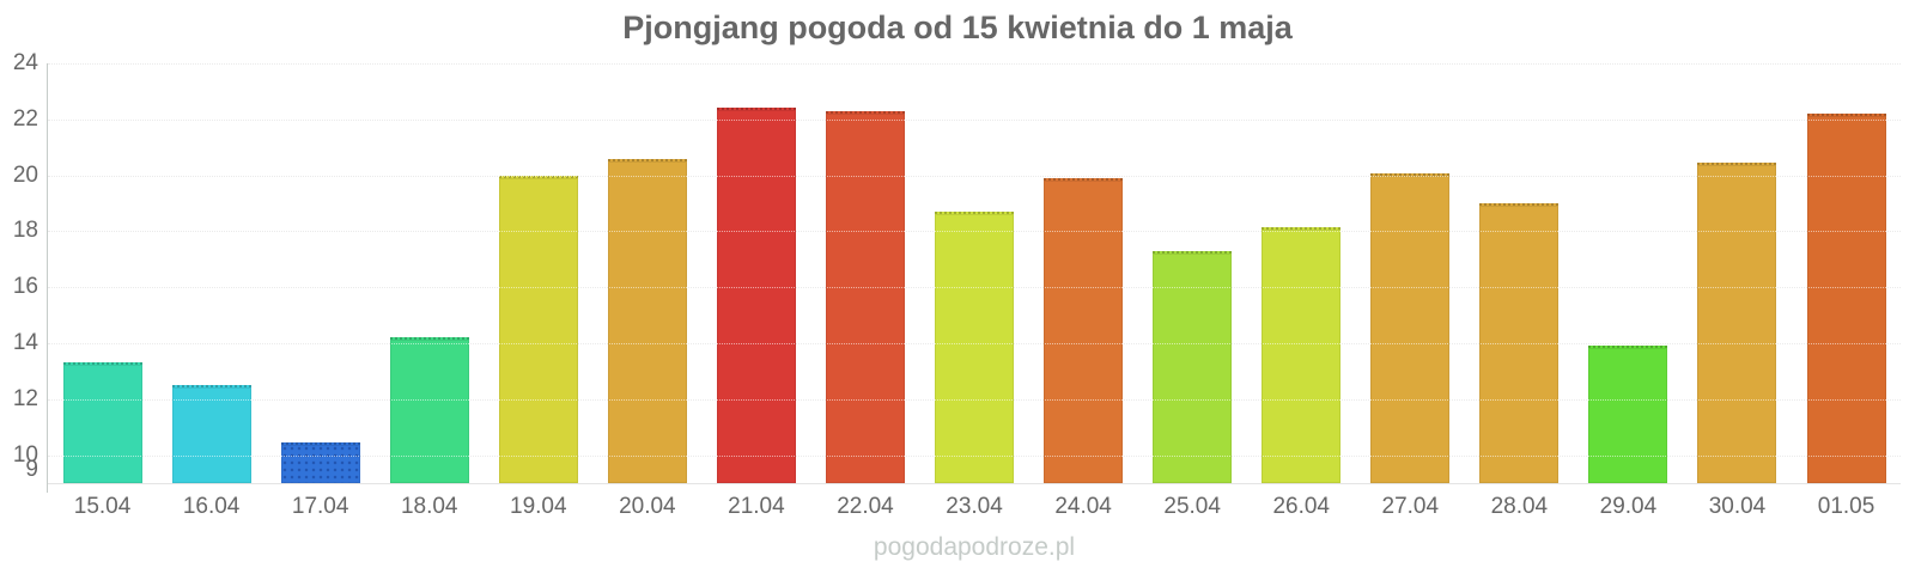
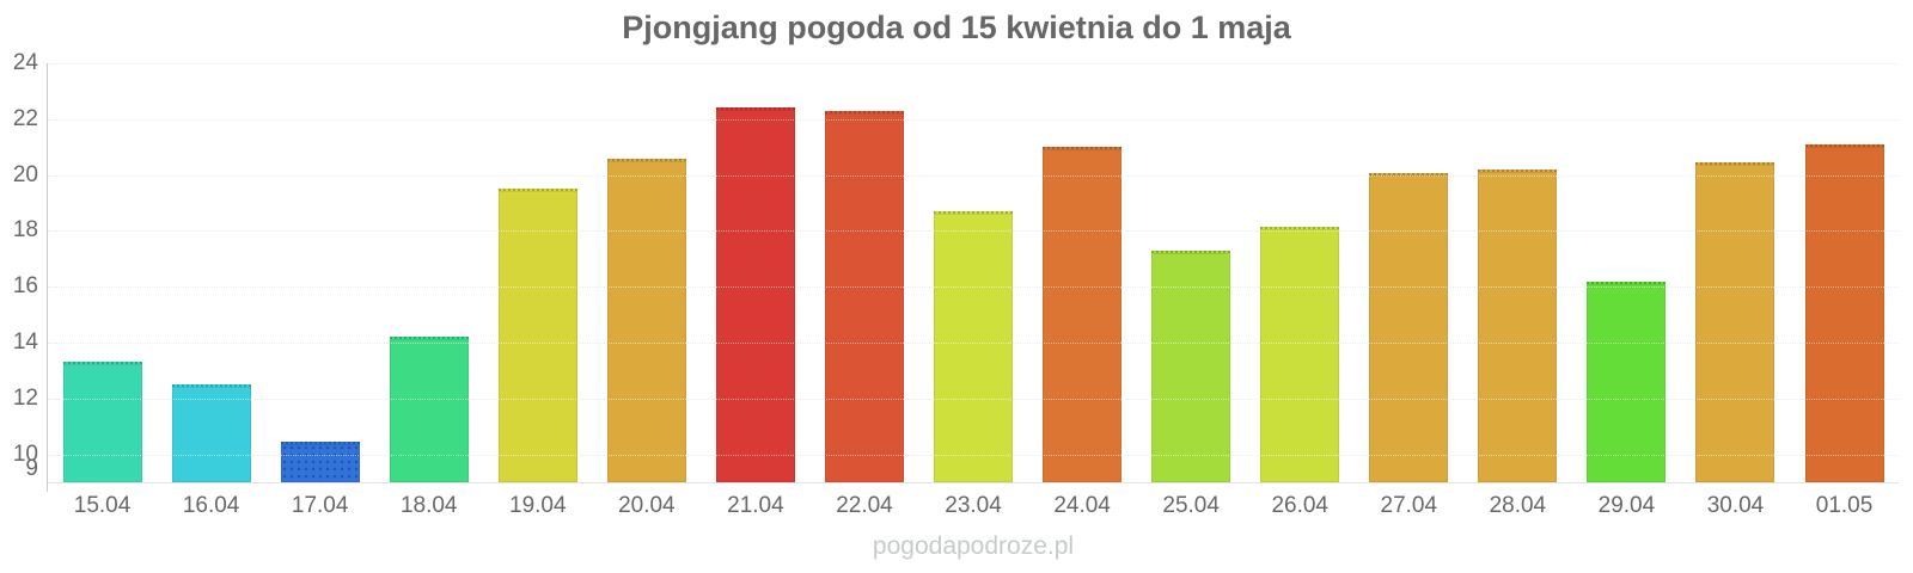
19.04: 20.0 -> 19.5
24.04: 19.9 -> 21.0
28.04: 19.0 -> 20.2
29.04: 13.9 -> 16.2
01.05: 22.2 -> 21.1
